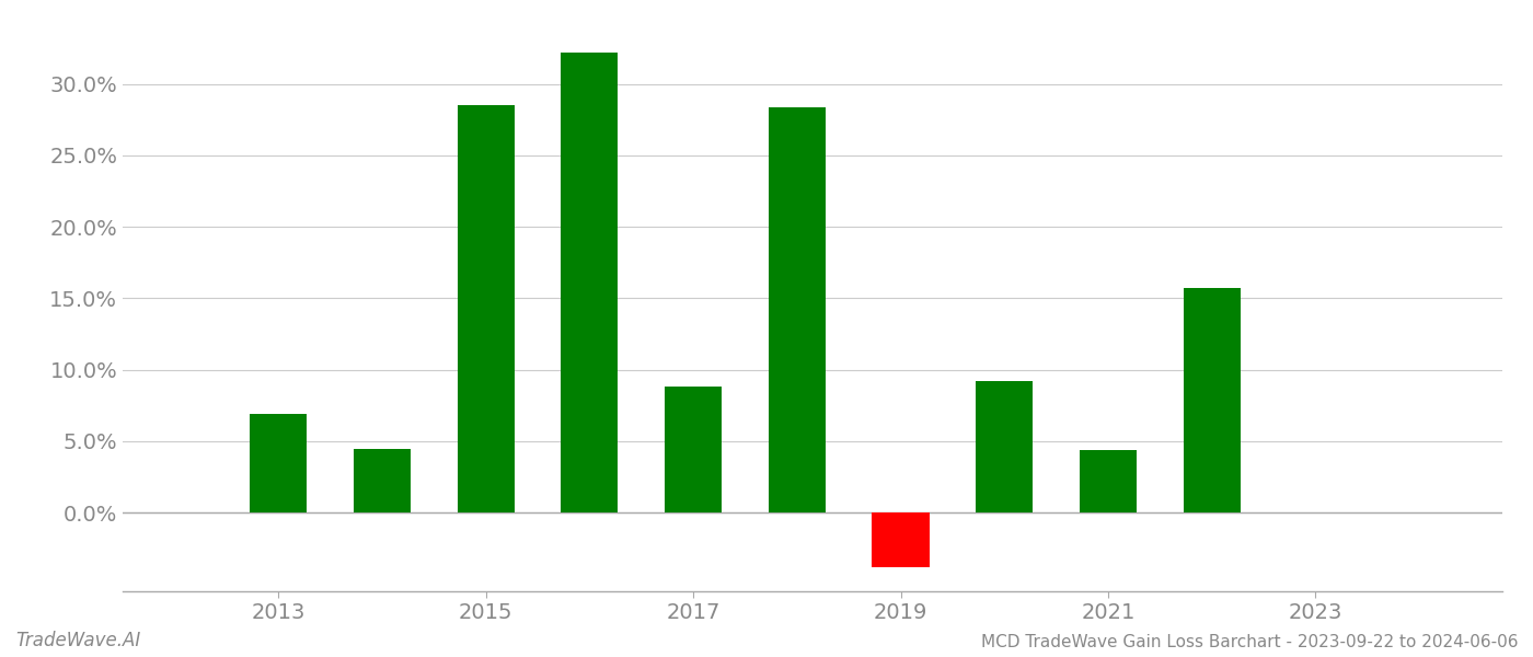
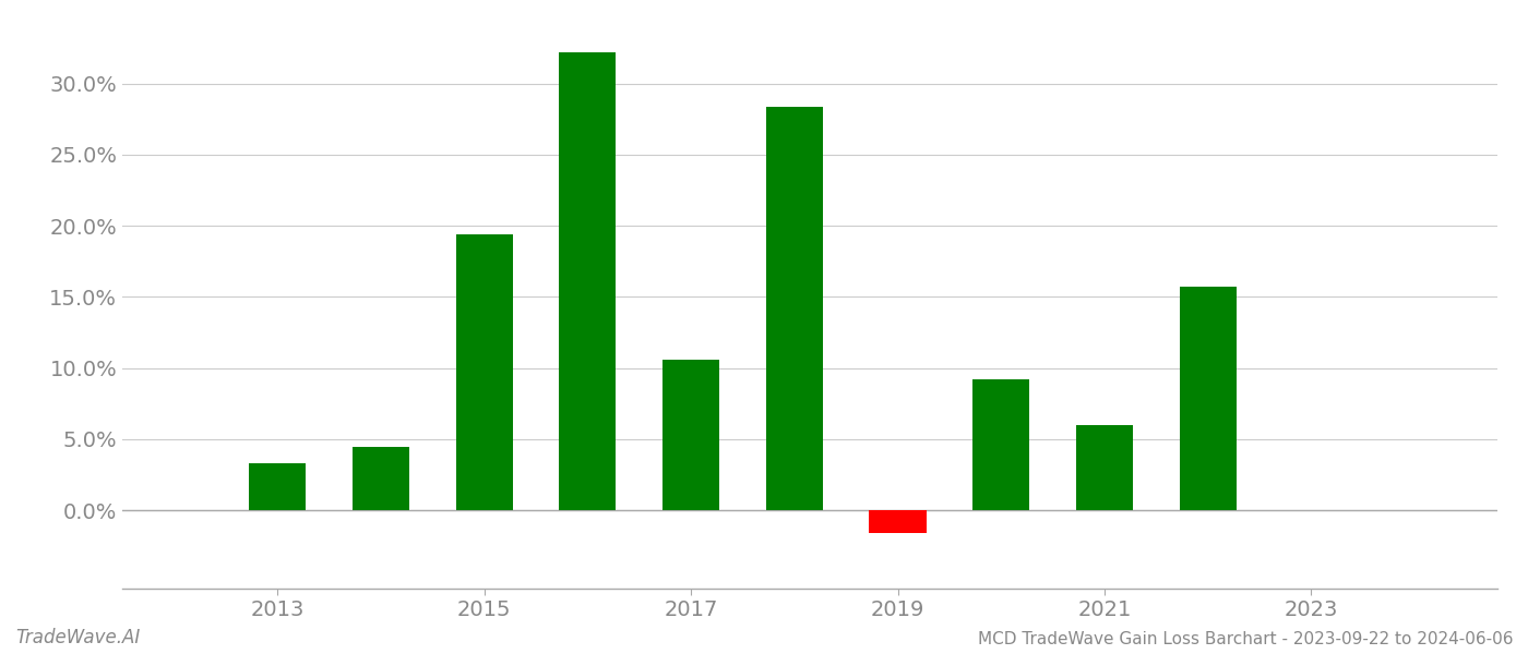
2013: 6.9% -> 3.3%
2015: 28.5% -> 19.4%
2017: 8.8% -> 10.6%
2019: -3.8% -> -1.6%
2021: 4.4% -> 6.0%
